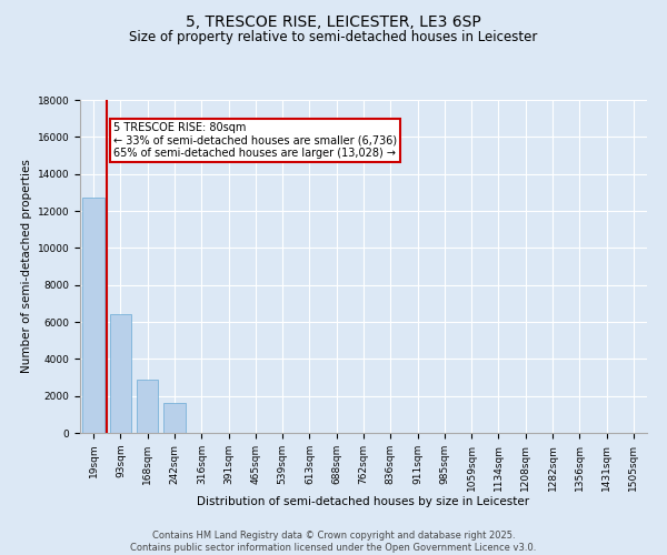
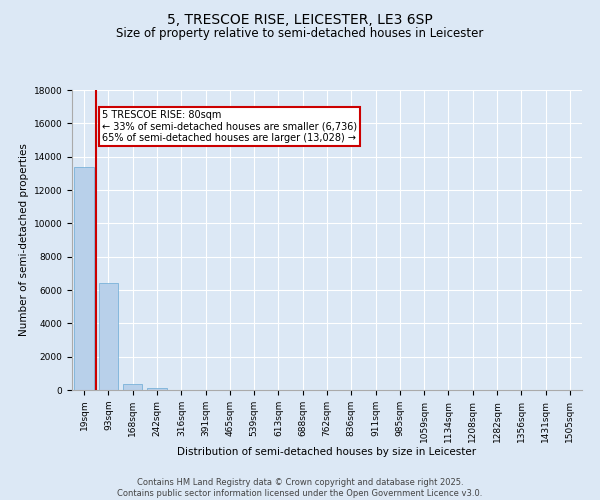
19sqm: 12700 -> 13400
168sqm: 2900 -> 400
242sqm: 1600 -> 100
